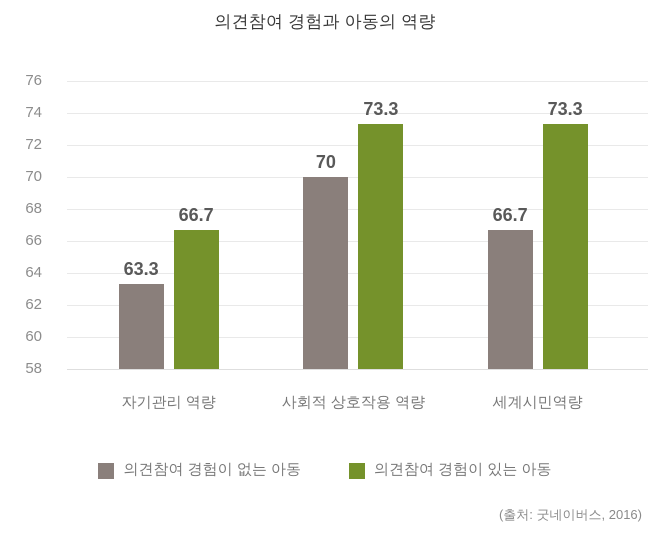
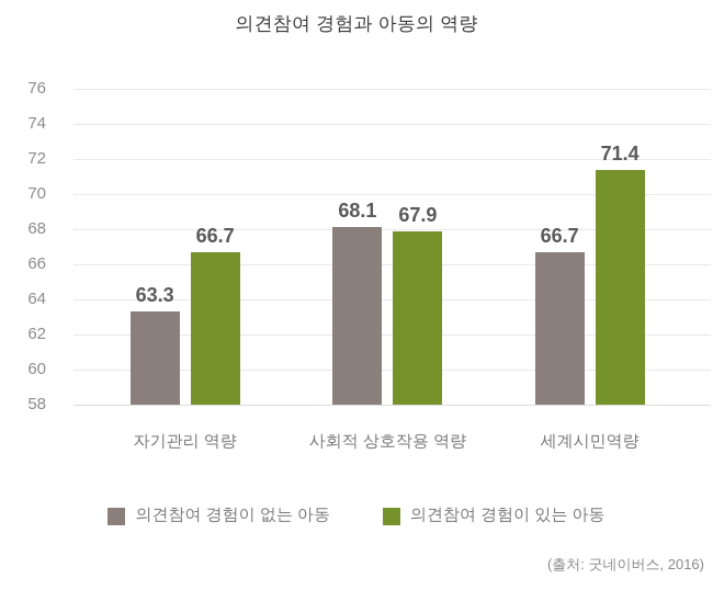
의견참여 경험이 없는 아동/사회적 상호작용 역량: 70 -> 68.1
의견참여 경험이 있는 아동/사회적 상호작용 역량: 73.3 -> 67.9
의견참여 경험이 있는 아동/세계시민역량: 73.3 -> 71.4
